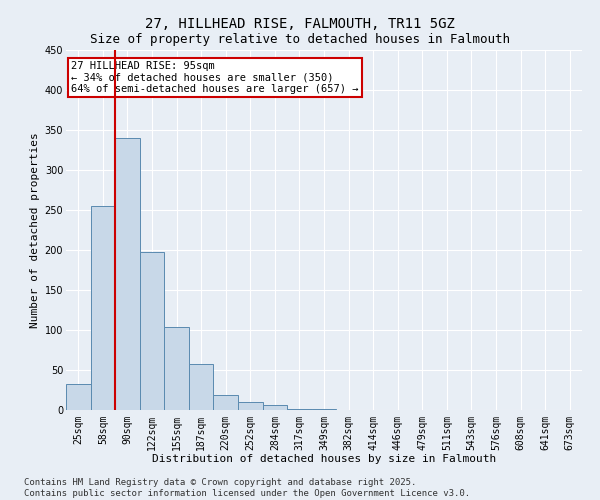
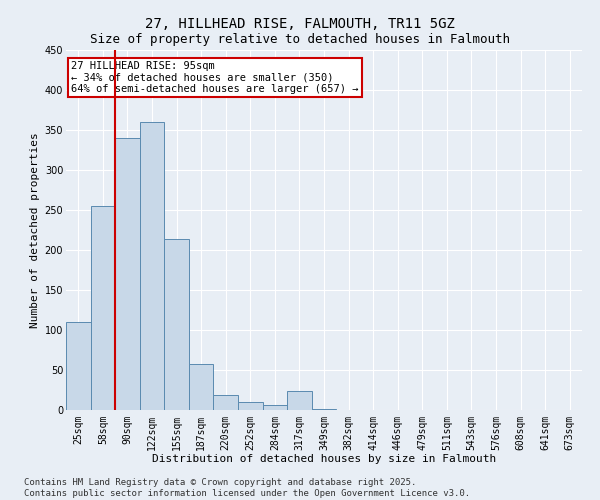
25sqm: 33 -> 110
122sqm: 197 -> 360
155sqm: 104 -> 214
317sqm: 1 -> 24
